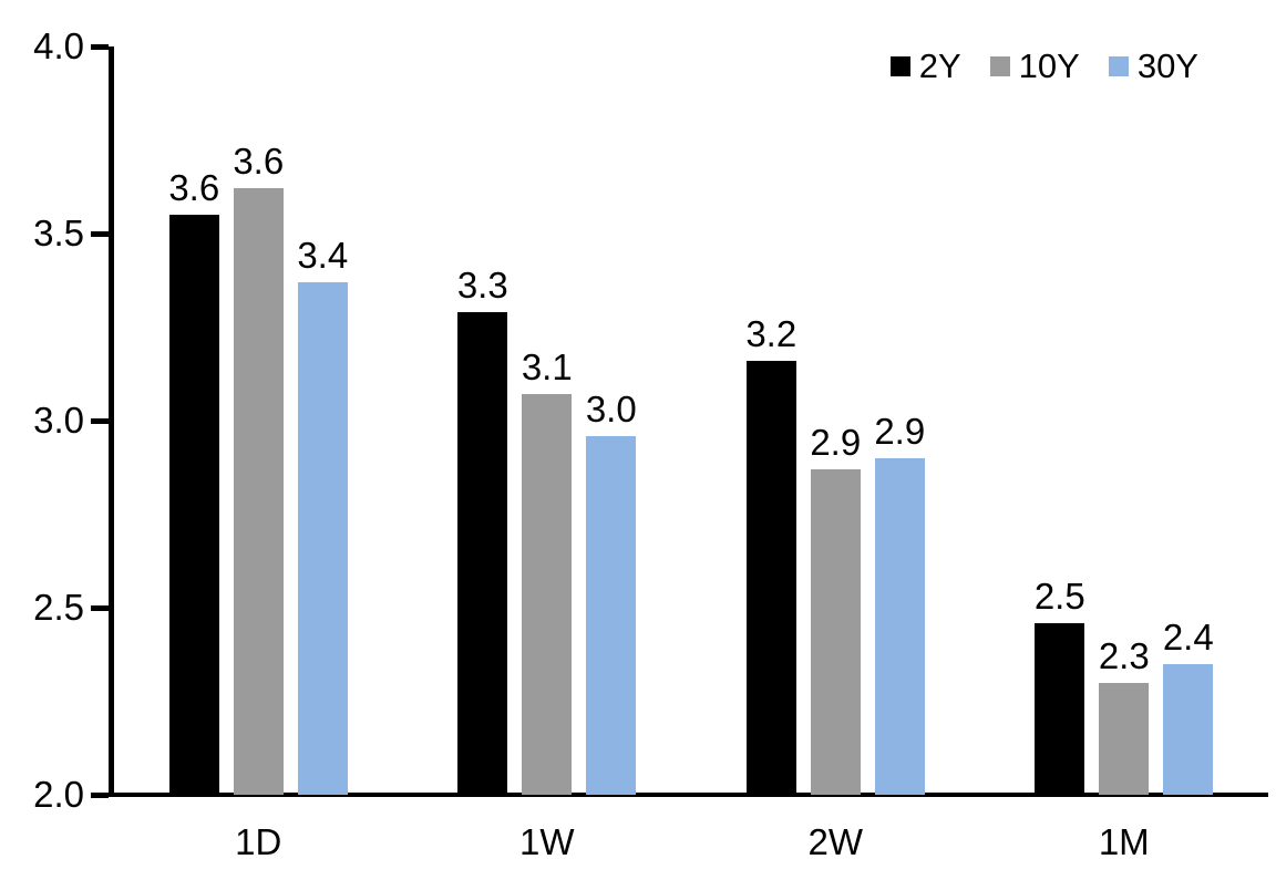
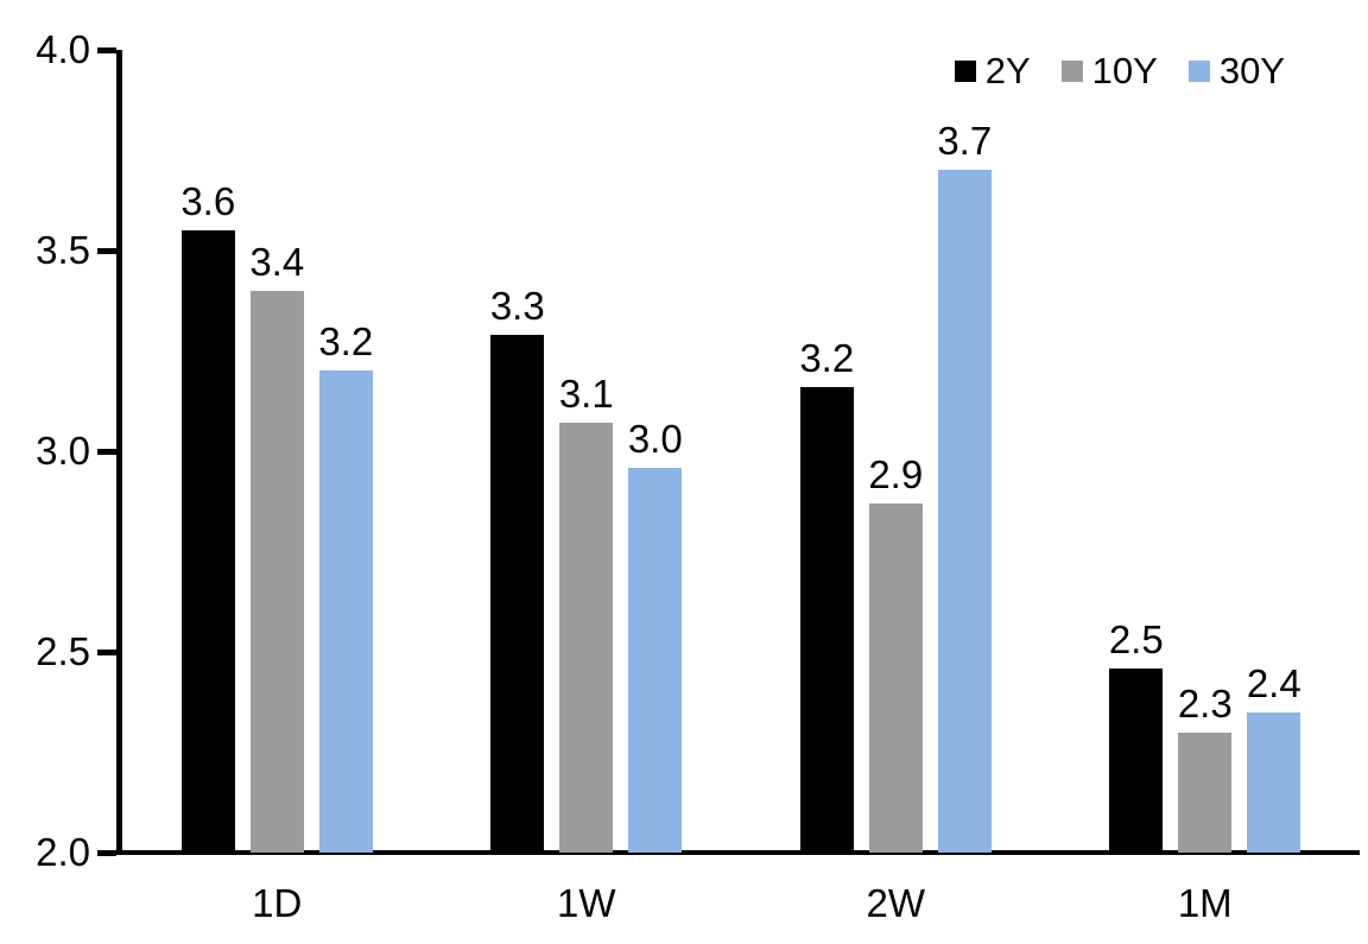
10Y/1D: 3.6 -> 3.4
30Y/1D: 3.4 -> 3.2
30Y/2W: 2.9 -> 3.7
